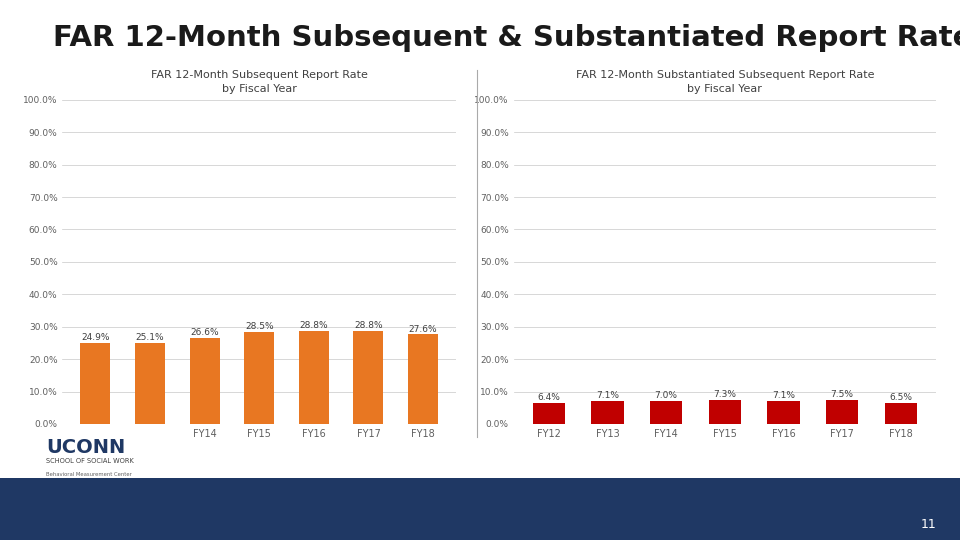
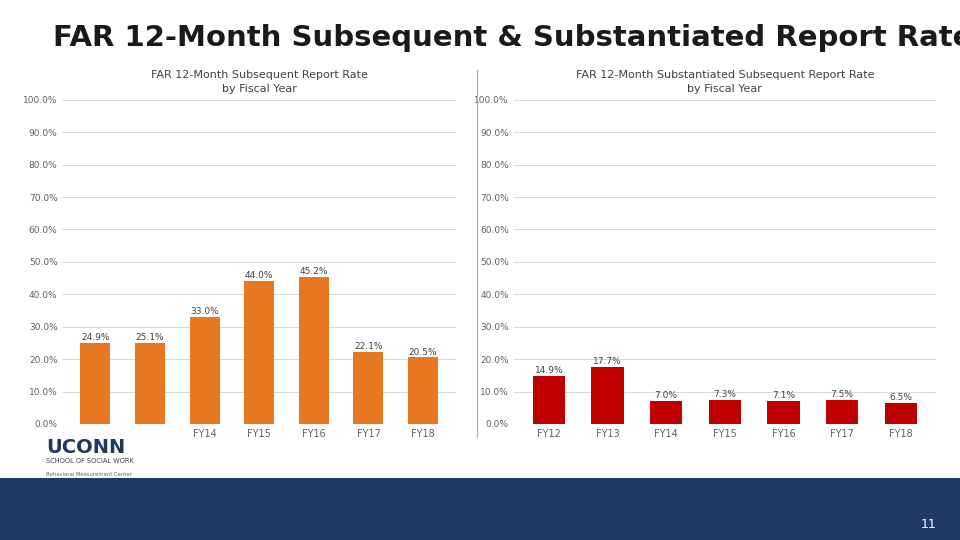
FAR 12-Month Subsequent Report Rate by Fiscal Year/FY14: 26.6% -> 33.0%
FAR 12-Month Subsequent Report Rate by Fiscal Year/FY15: 28.5% -> 44.0%
FAR 12-Month Subsequent Report Rate by Fiscal Year/FY16: 28.8% -> 45.2%
FAR 12-Month Subsequent Report Rate by Fiscal Year/FY17: 28.8% -> 22.1%
FAR 12-Month Subsequent Report Rate by Fiscal Year/FY18: 27.6% -> 20.5%
FY12: 6.4% -> 14.9%
FY13: 7.1% -> 17.7%
